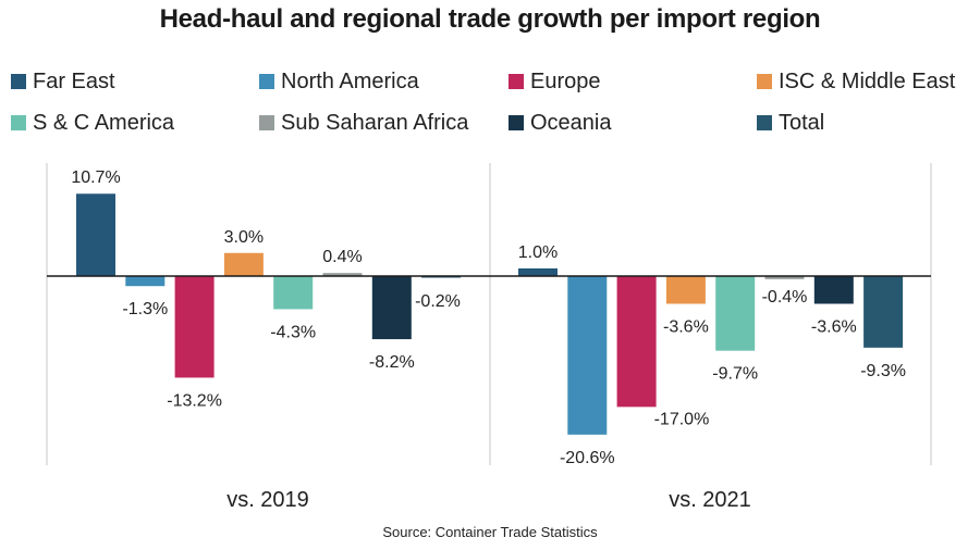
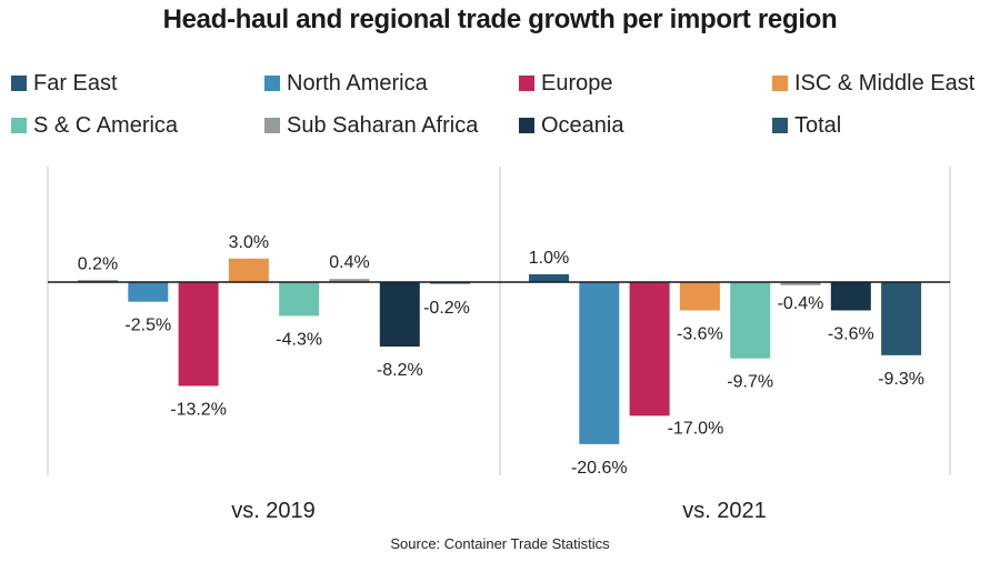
Far East/vs. 2019: 10.7% -> 0.2%
North America/vs. 2019: -1.3% -> -2.5%
